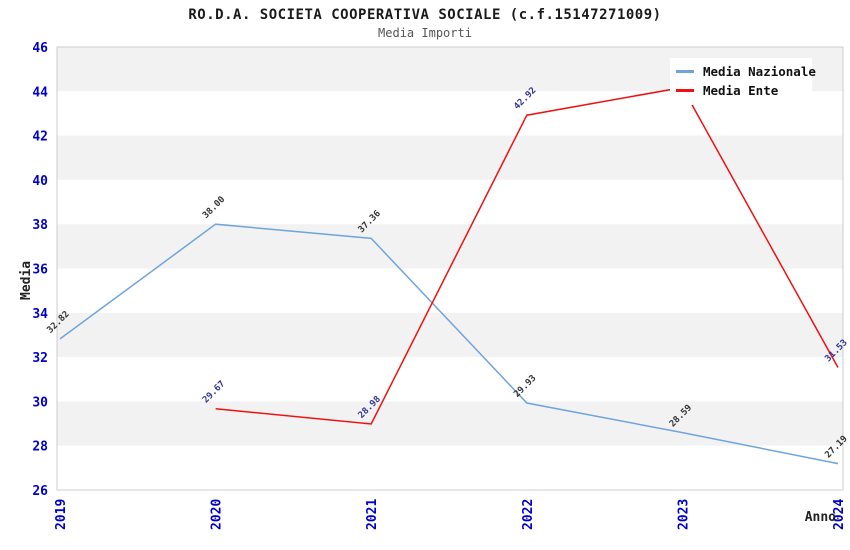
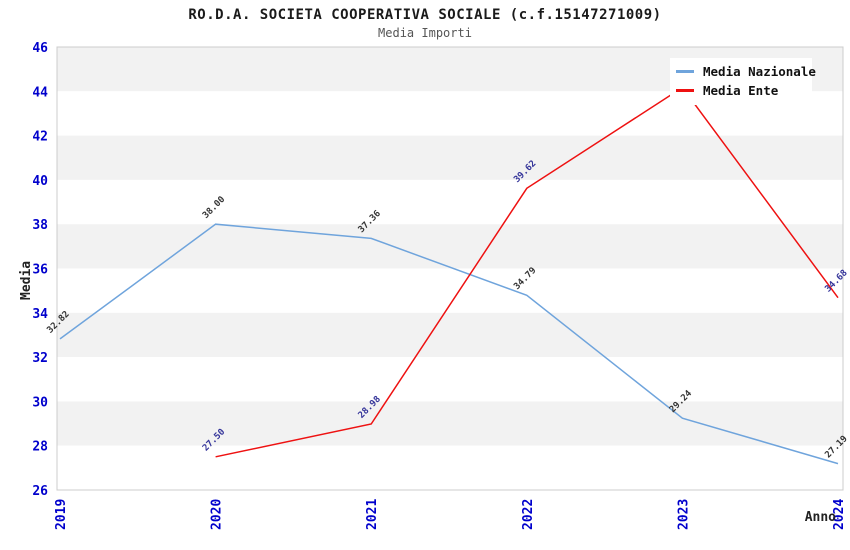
Media Ente/2020: 29.67 -> 27.50
Media Nazionale/2022: 29.93 -> 34.79
Media Ente/2022: 42.92 -> 39.62
Media Nazionale/2023: 28.59 -> 29.24
Media Ente/2024: 31.53 -> 34.68
